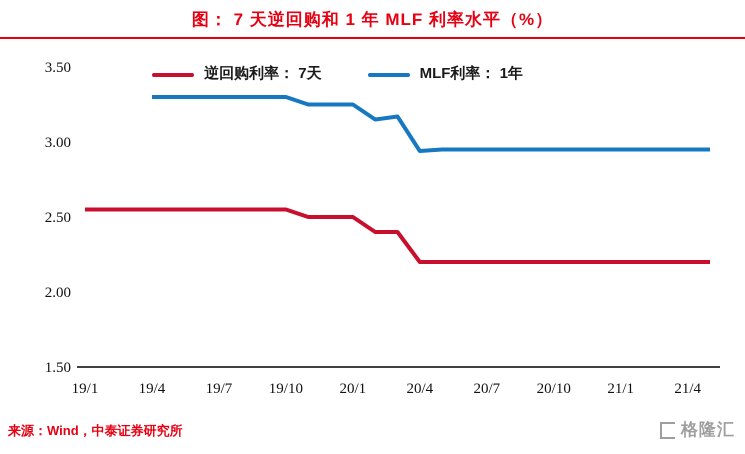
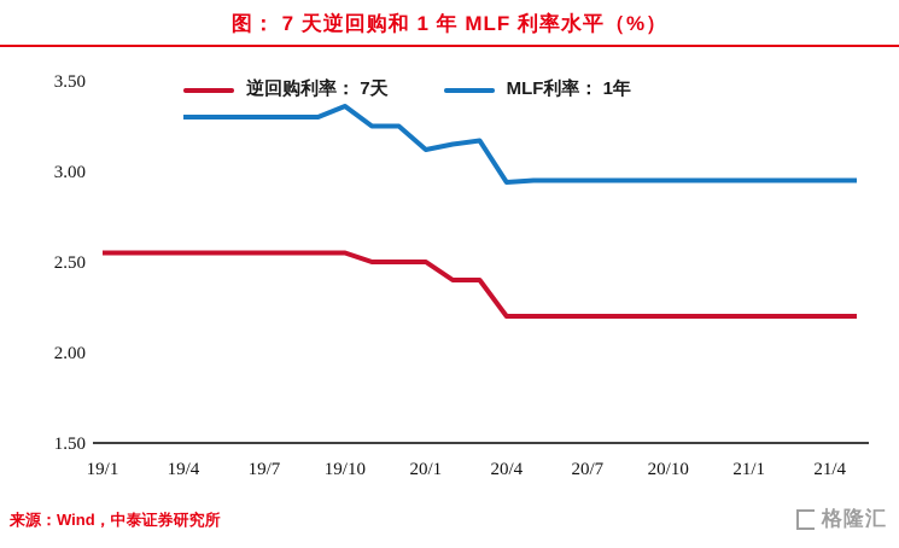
MLF利率： 1年/19/10: 3.30 -> 3.36
MLF利率： 1年/20/1: 3.25 -> 3.12
